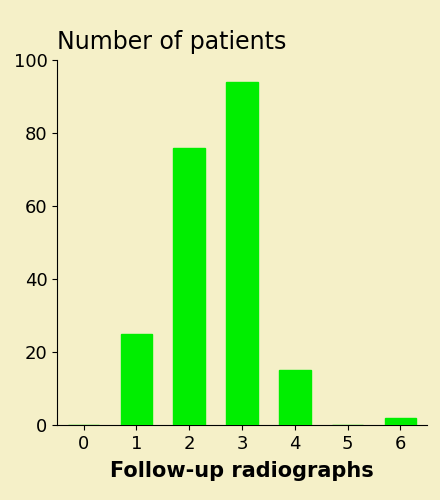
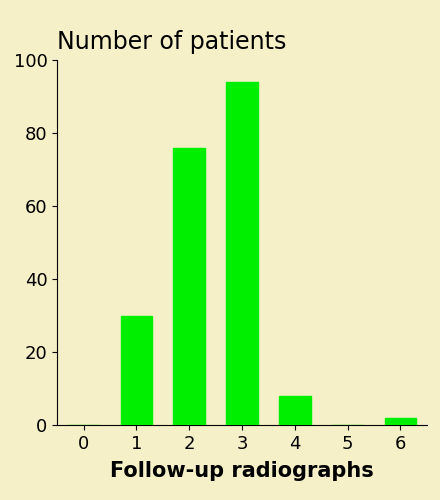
1: 25 -> 30
4: 15 -> 8
